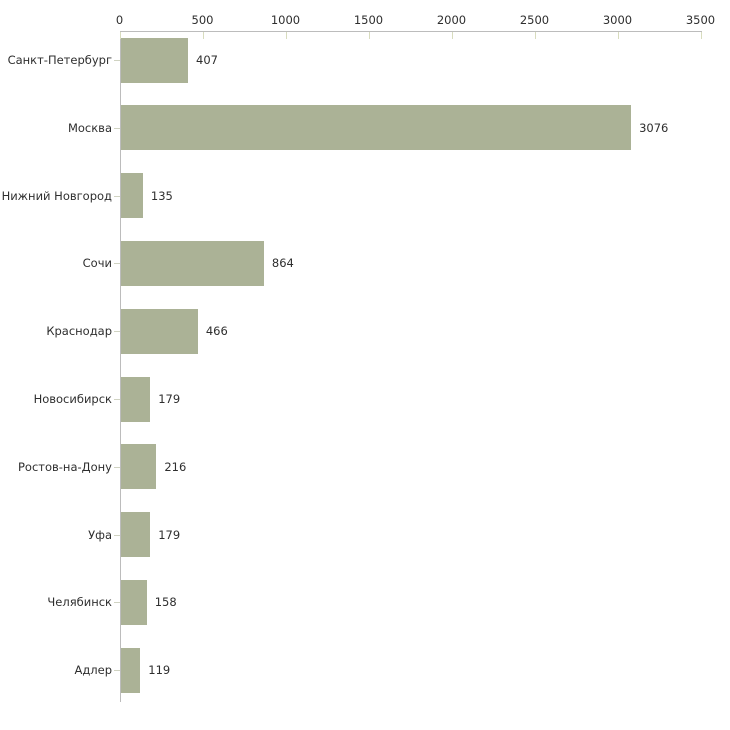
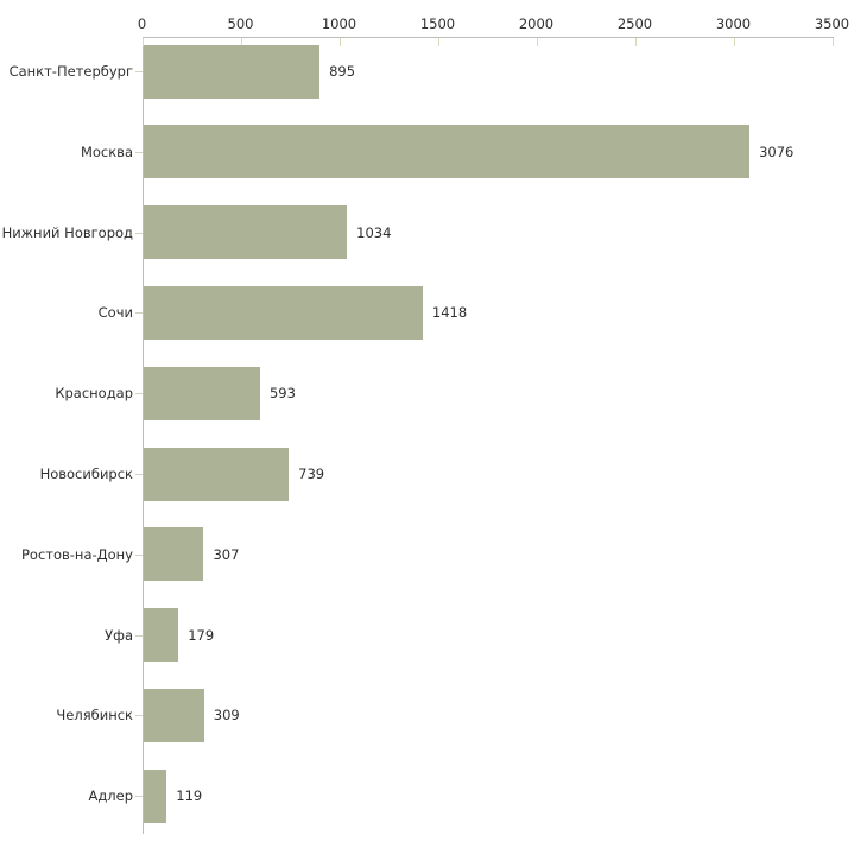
Санкт-Петербург: 407 -> 895
Нижний Новгород: 135 -> 1034
Сочи: 864 -> 1418
Краснодар: 466 -> 593
Новосибирск: 179 -> 739
Ростов-на-Дону: 216 -> 307
Челябинск: 158 -> 309
